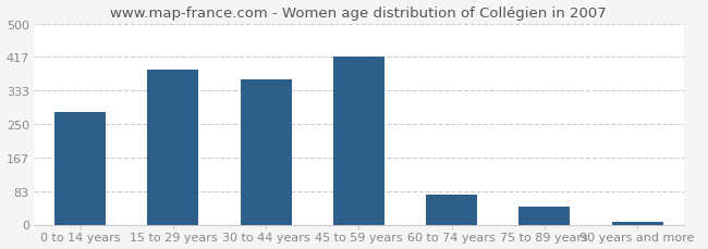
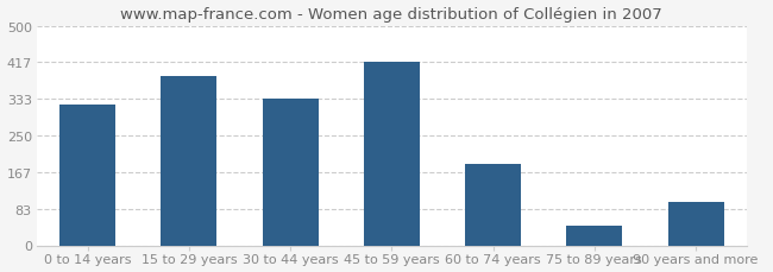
0 to 14 years: 280 -> 320
30 to 44 years: 362 -> 335
60 to 74 years: 75 -> 185
90 years and more: 8 -> 100
